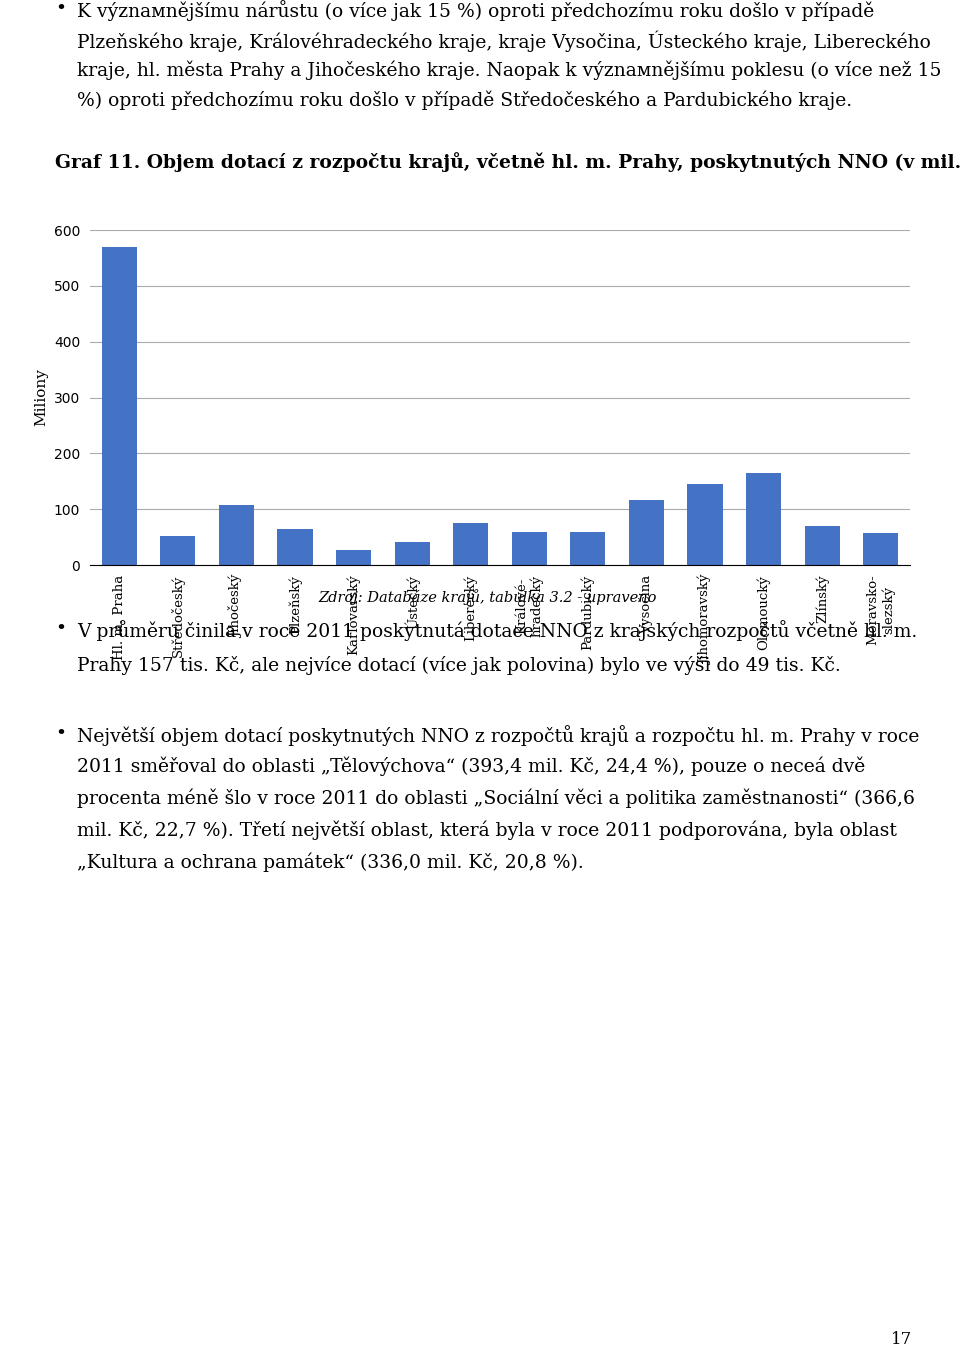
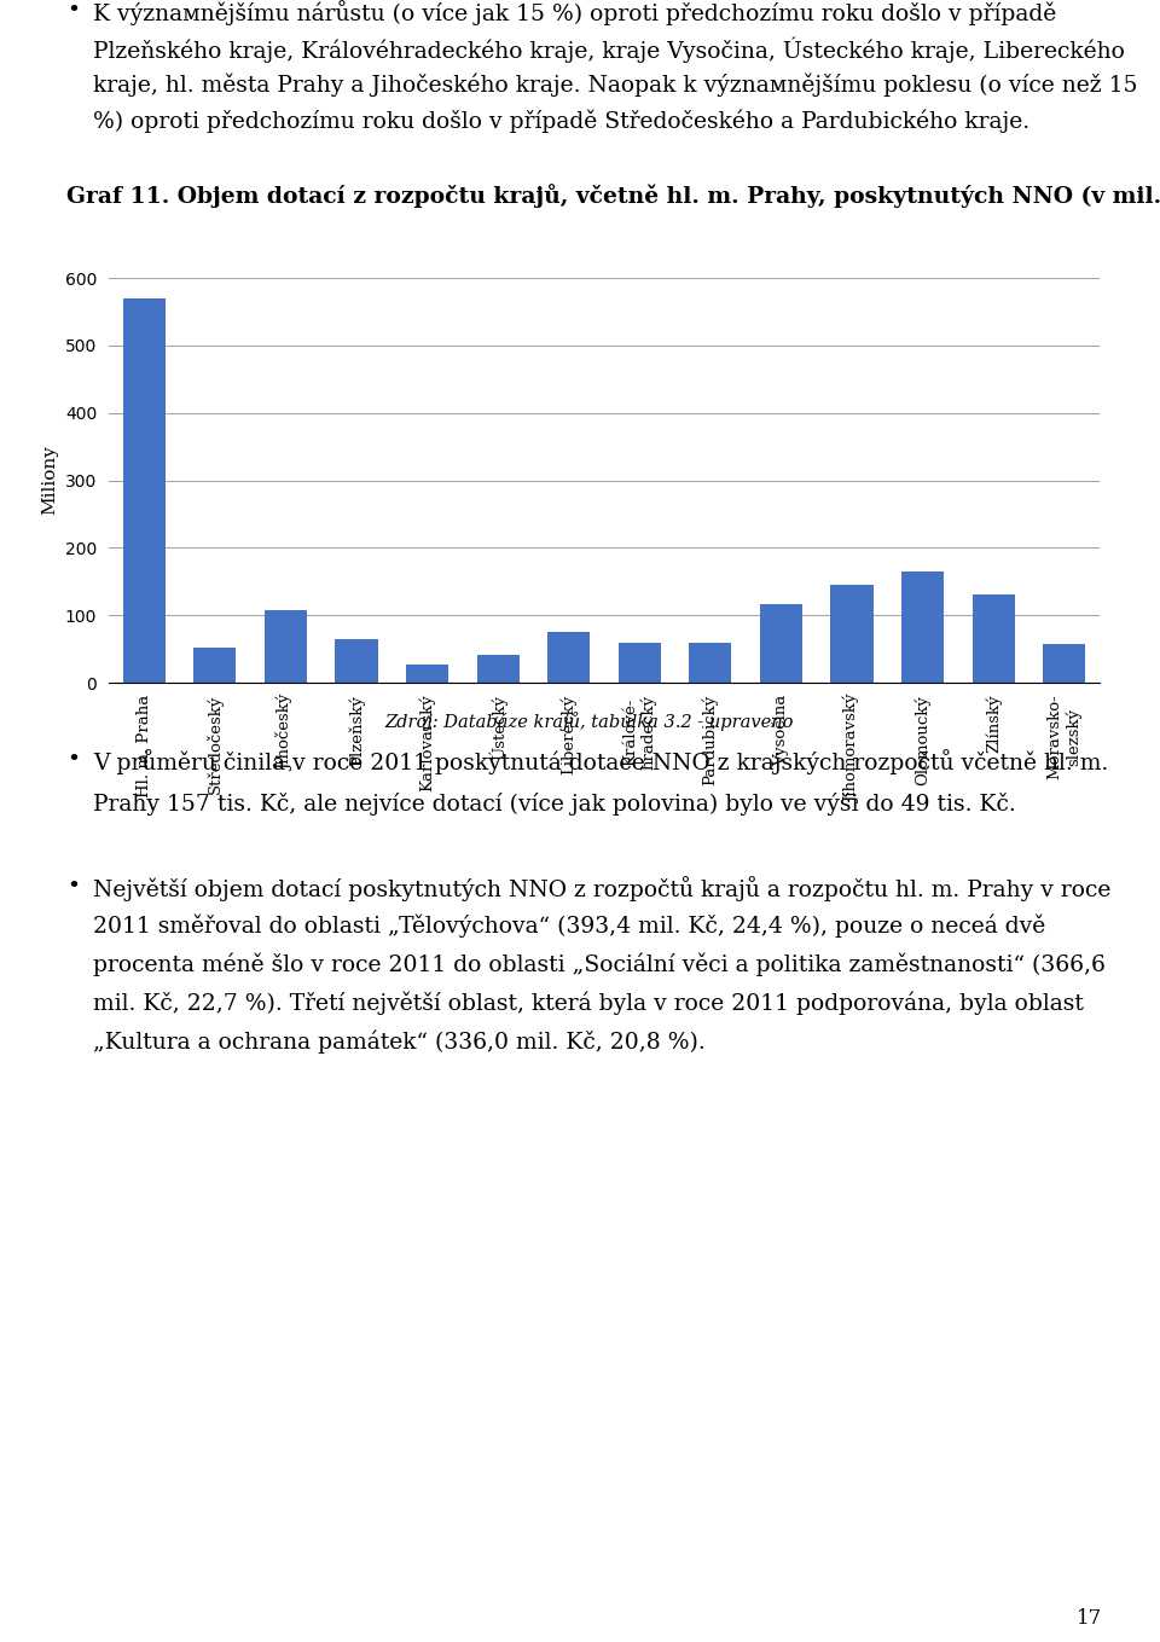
Zlínský: 70 -> 130
